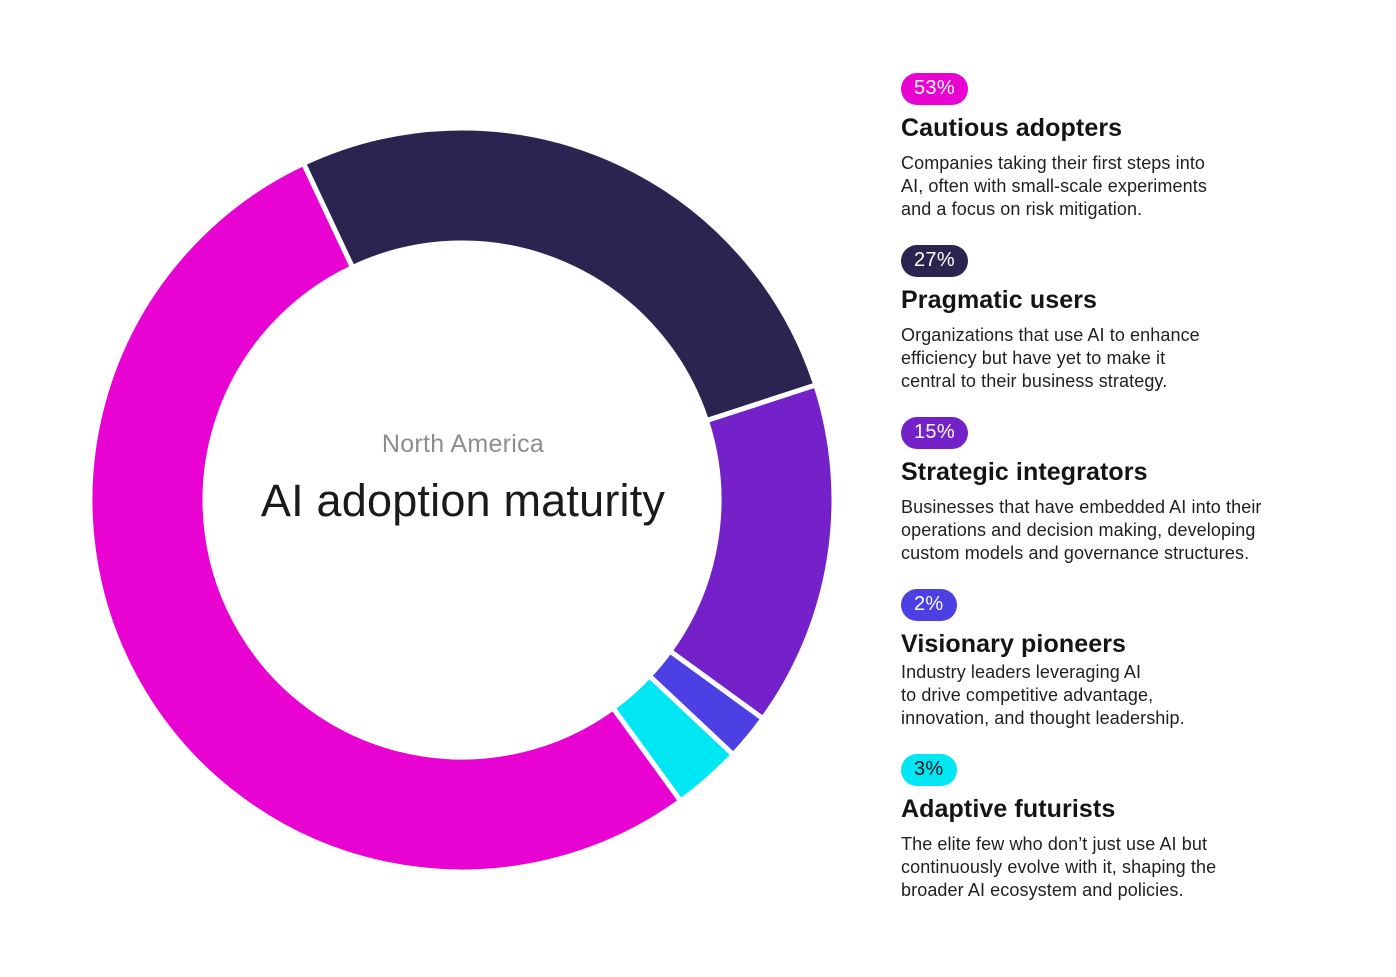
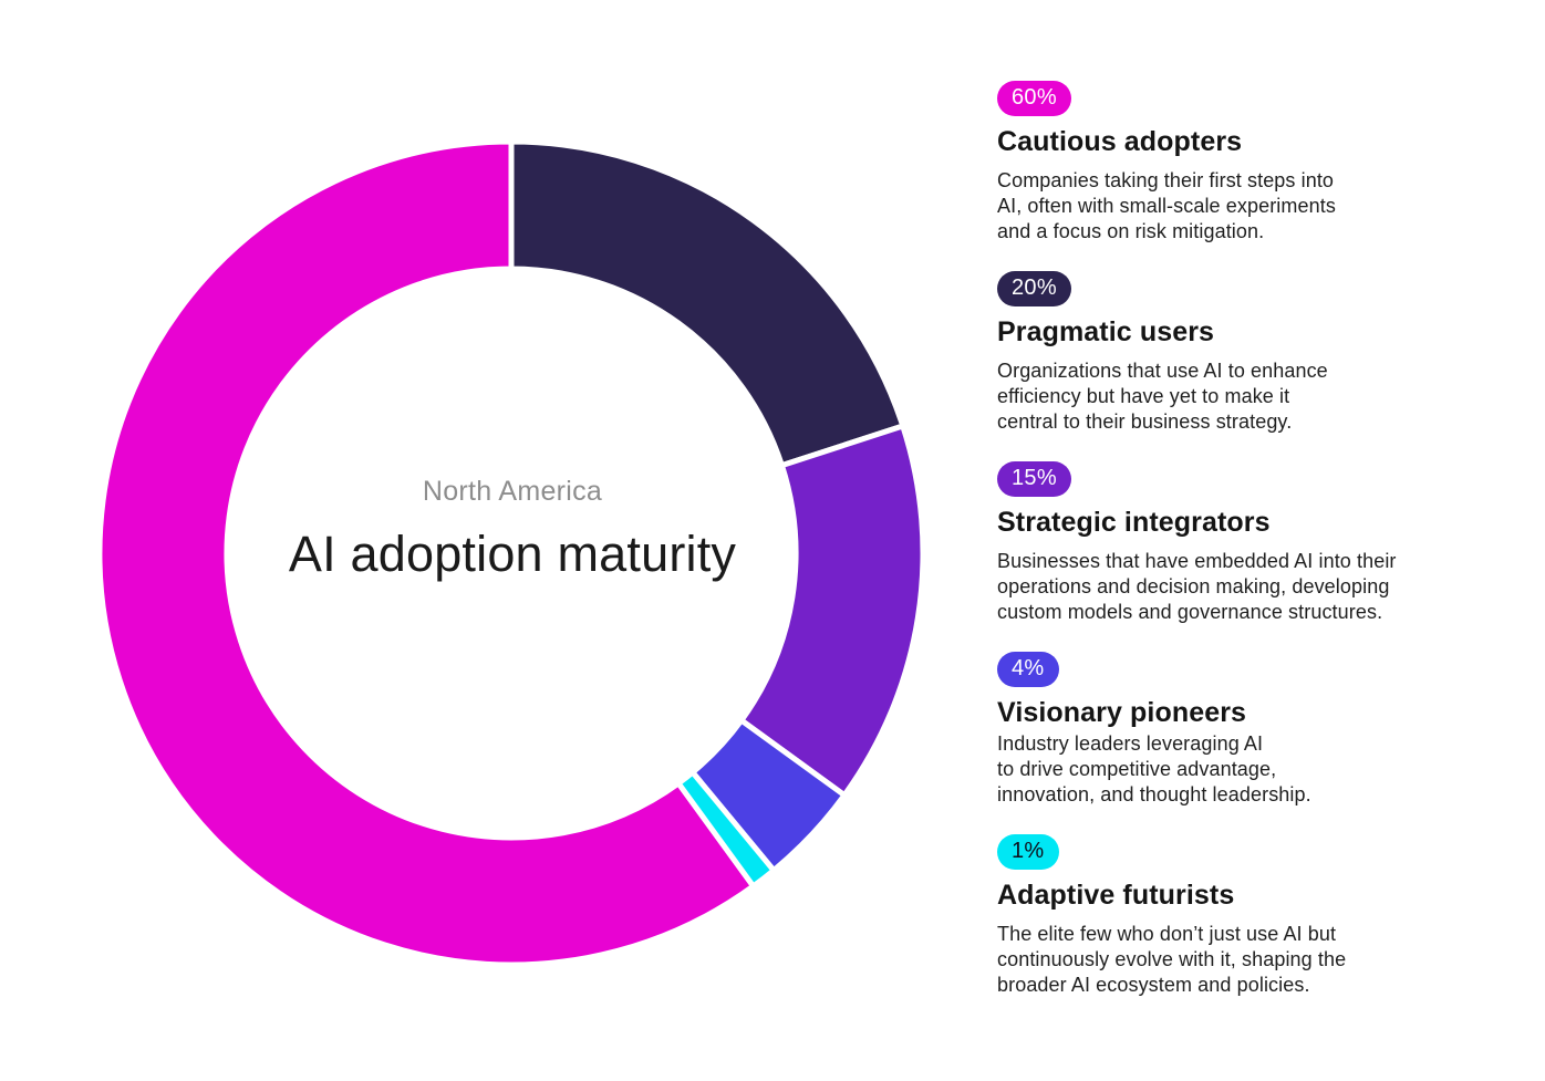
Cautious adopters: 53% -> 60%
Pragmatic users: 27% -> 20%
Visionary pioneers: 2% -> 4%
Adaptive futurists: 3% -> 1%
